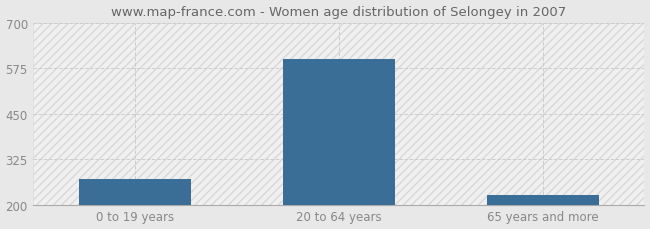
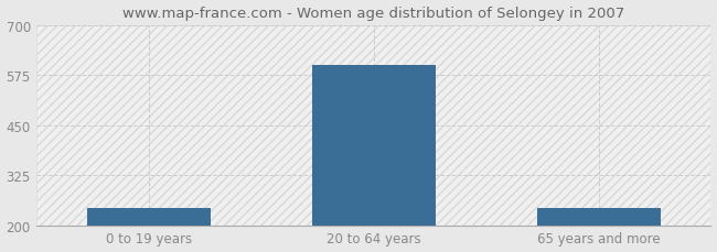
0 to 19 years: 270 -> 245
65 years and more: 228 -> 245
